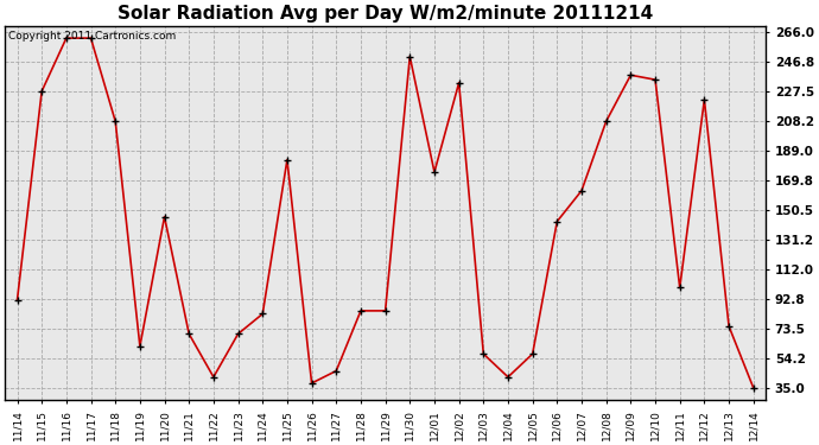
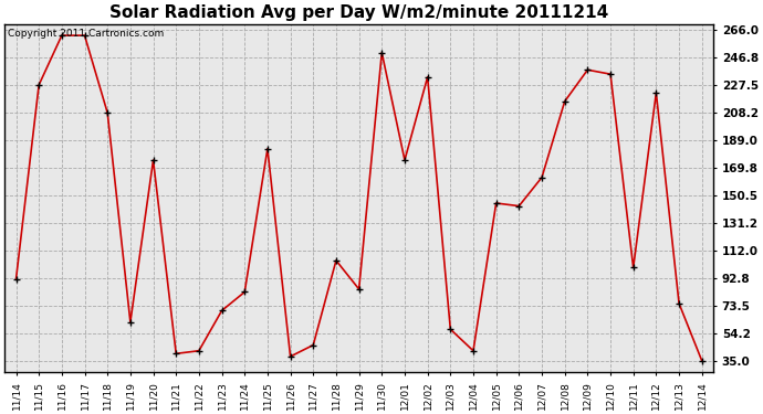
11/20: 146 -> 175
11/21: 70 -> 40
11/28: 85 -> 105
12/05: 57 -> 145
12/08: 208 -> 216
